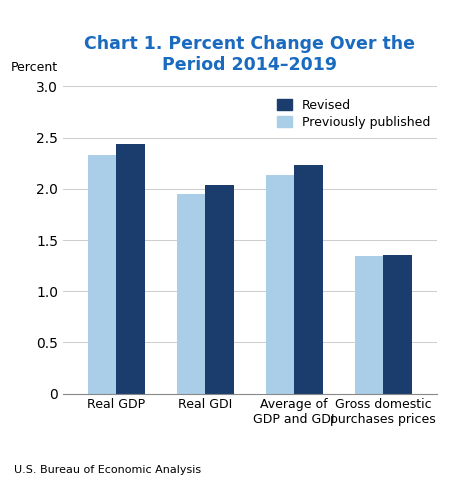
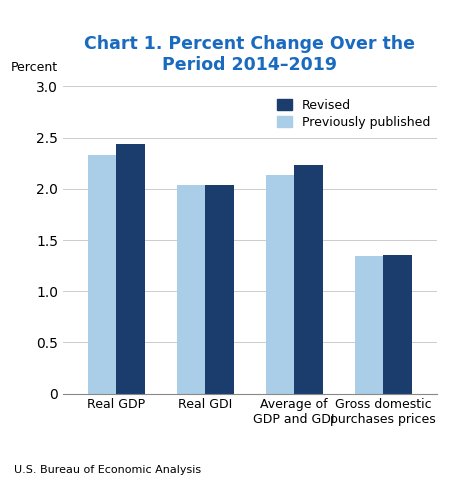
Previously published/Real GDI: 1.95 -> 2.04
